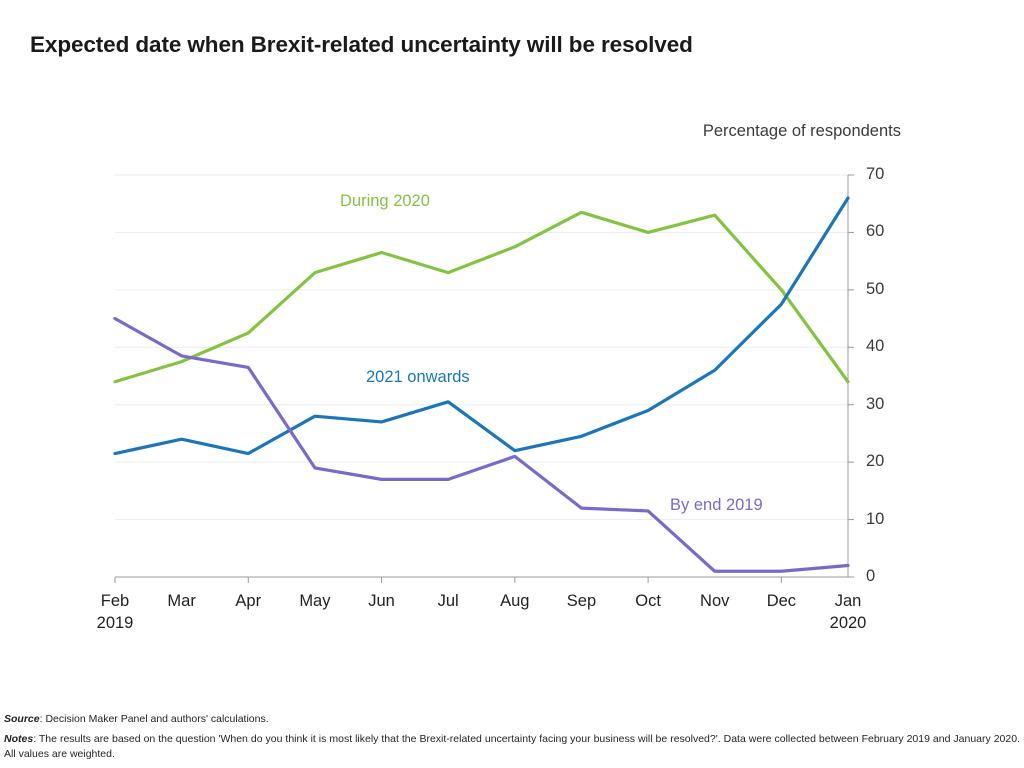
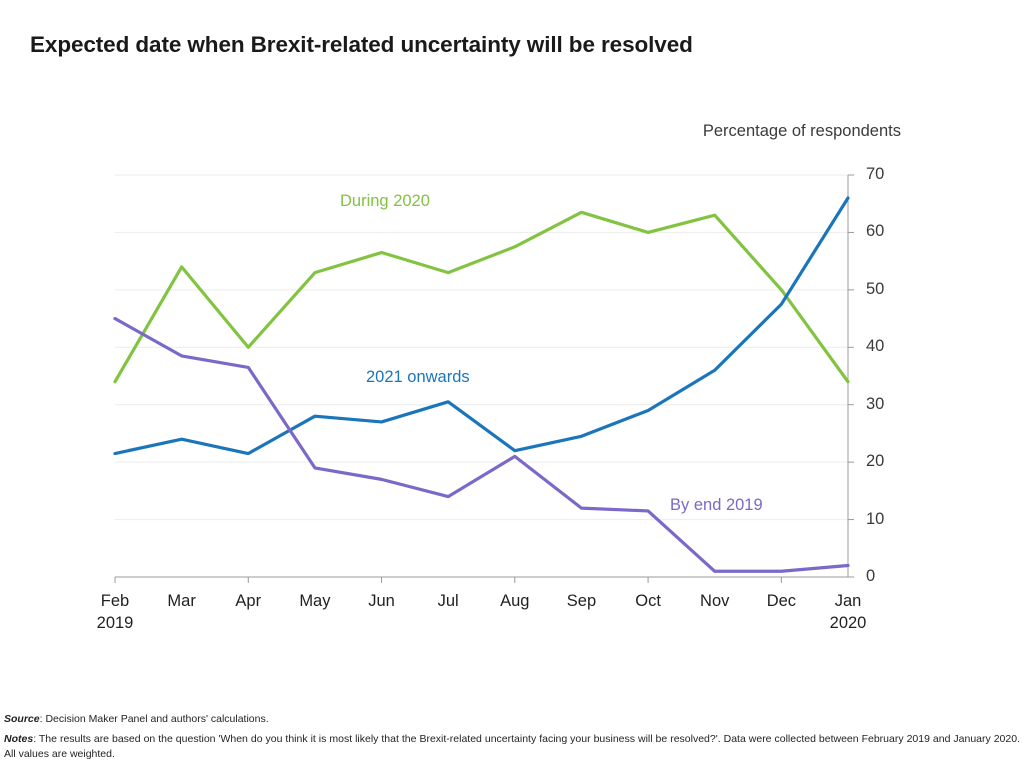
During 2020/Mar: 38 -> 54
During 2020/Apr: 42 -> 40
By end 2019/Jul: 17 -> 14
